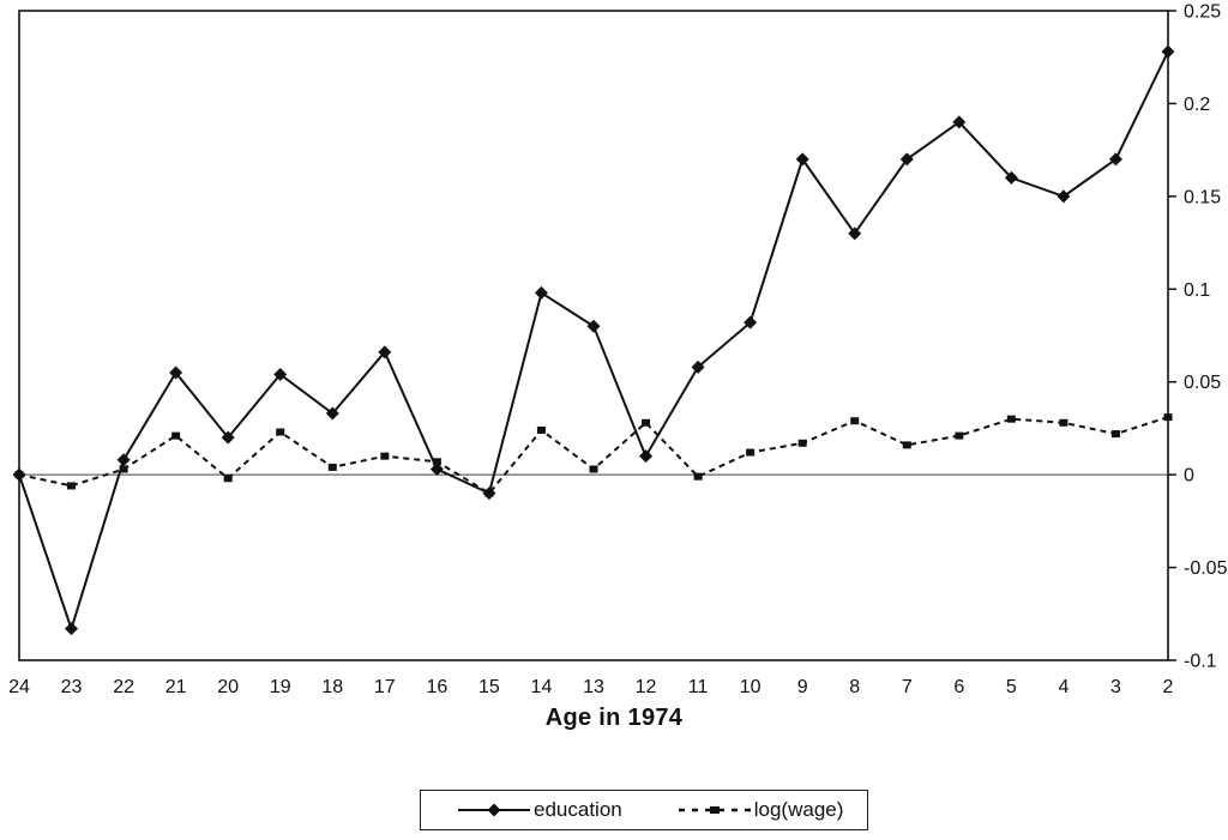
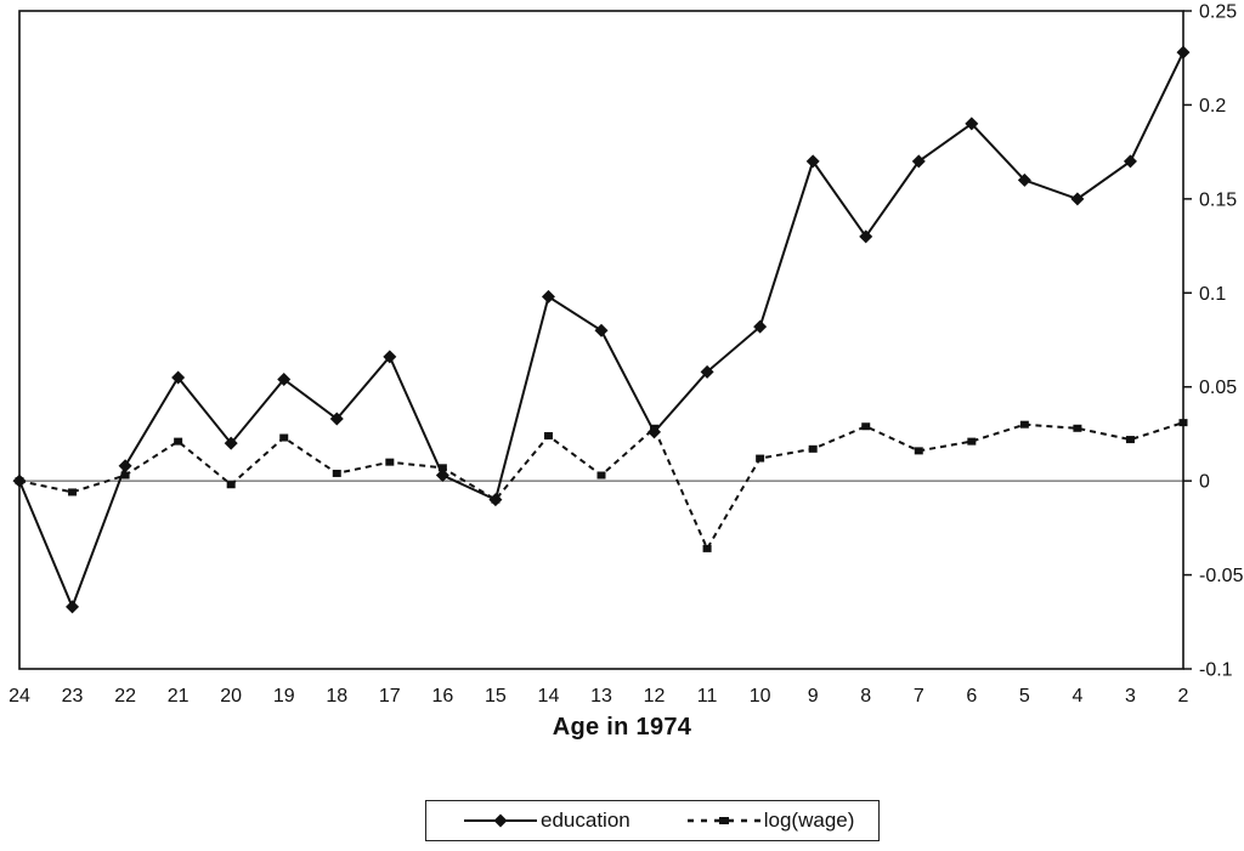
education/23: -0.083 -> -0.067
education/12: 0.010 -> 0.026
log(wage)/11: -0.001 -> -0.036
